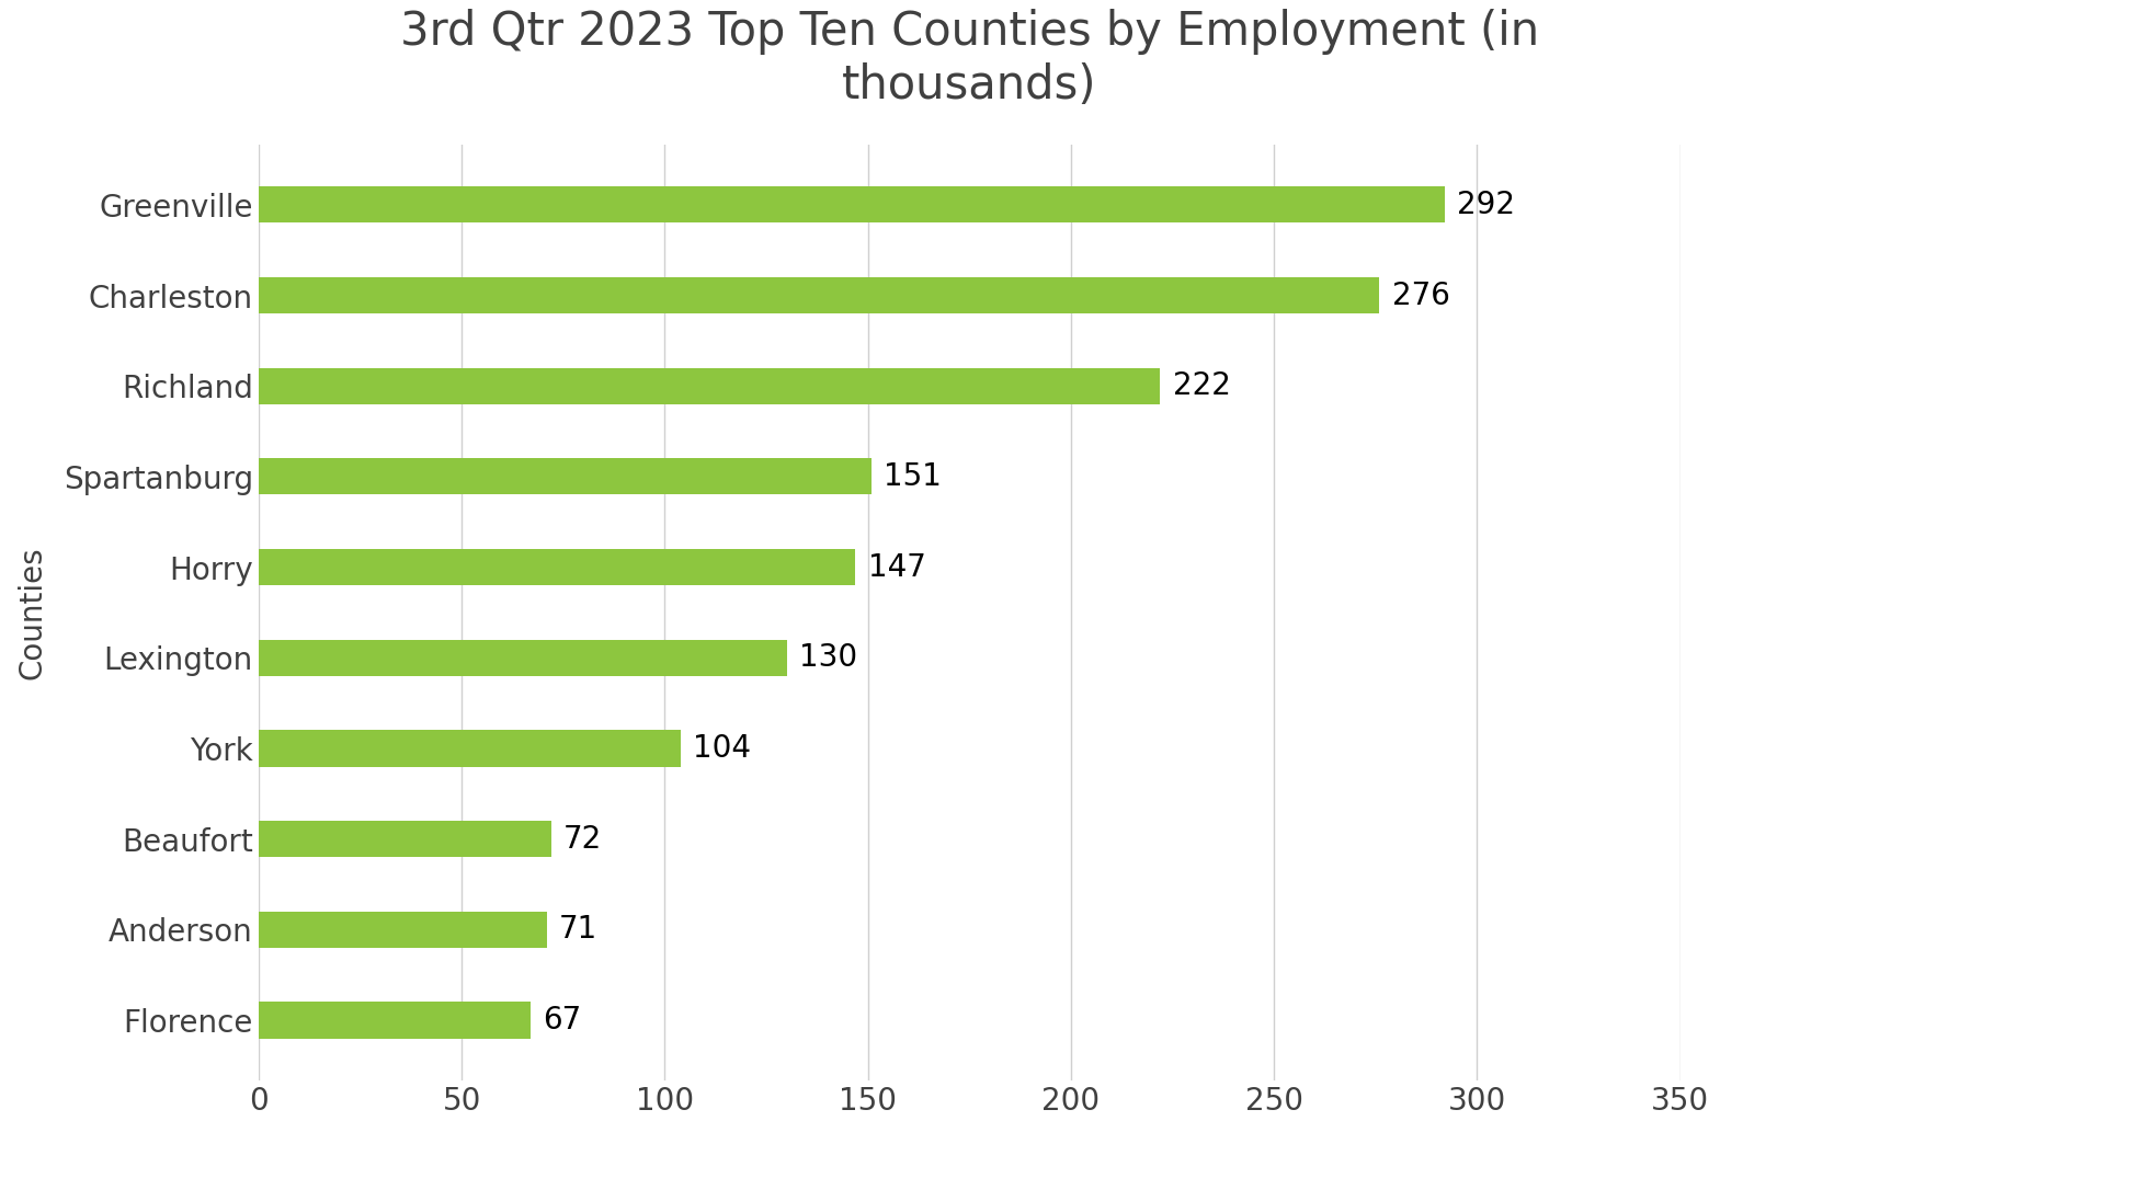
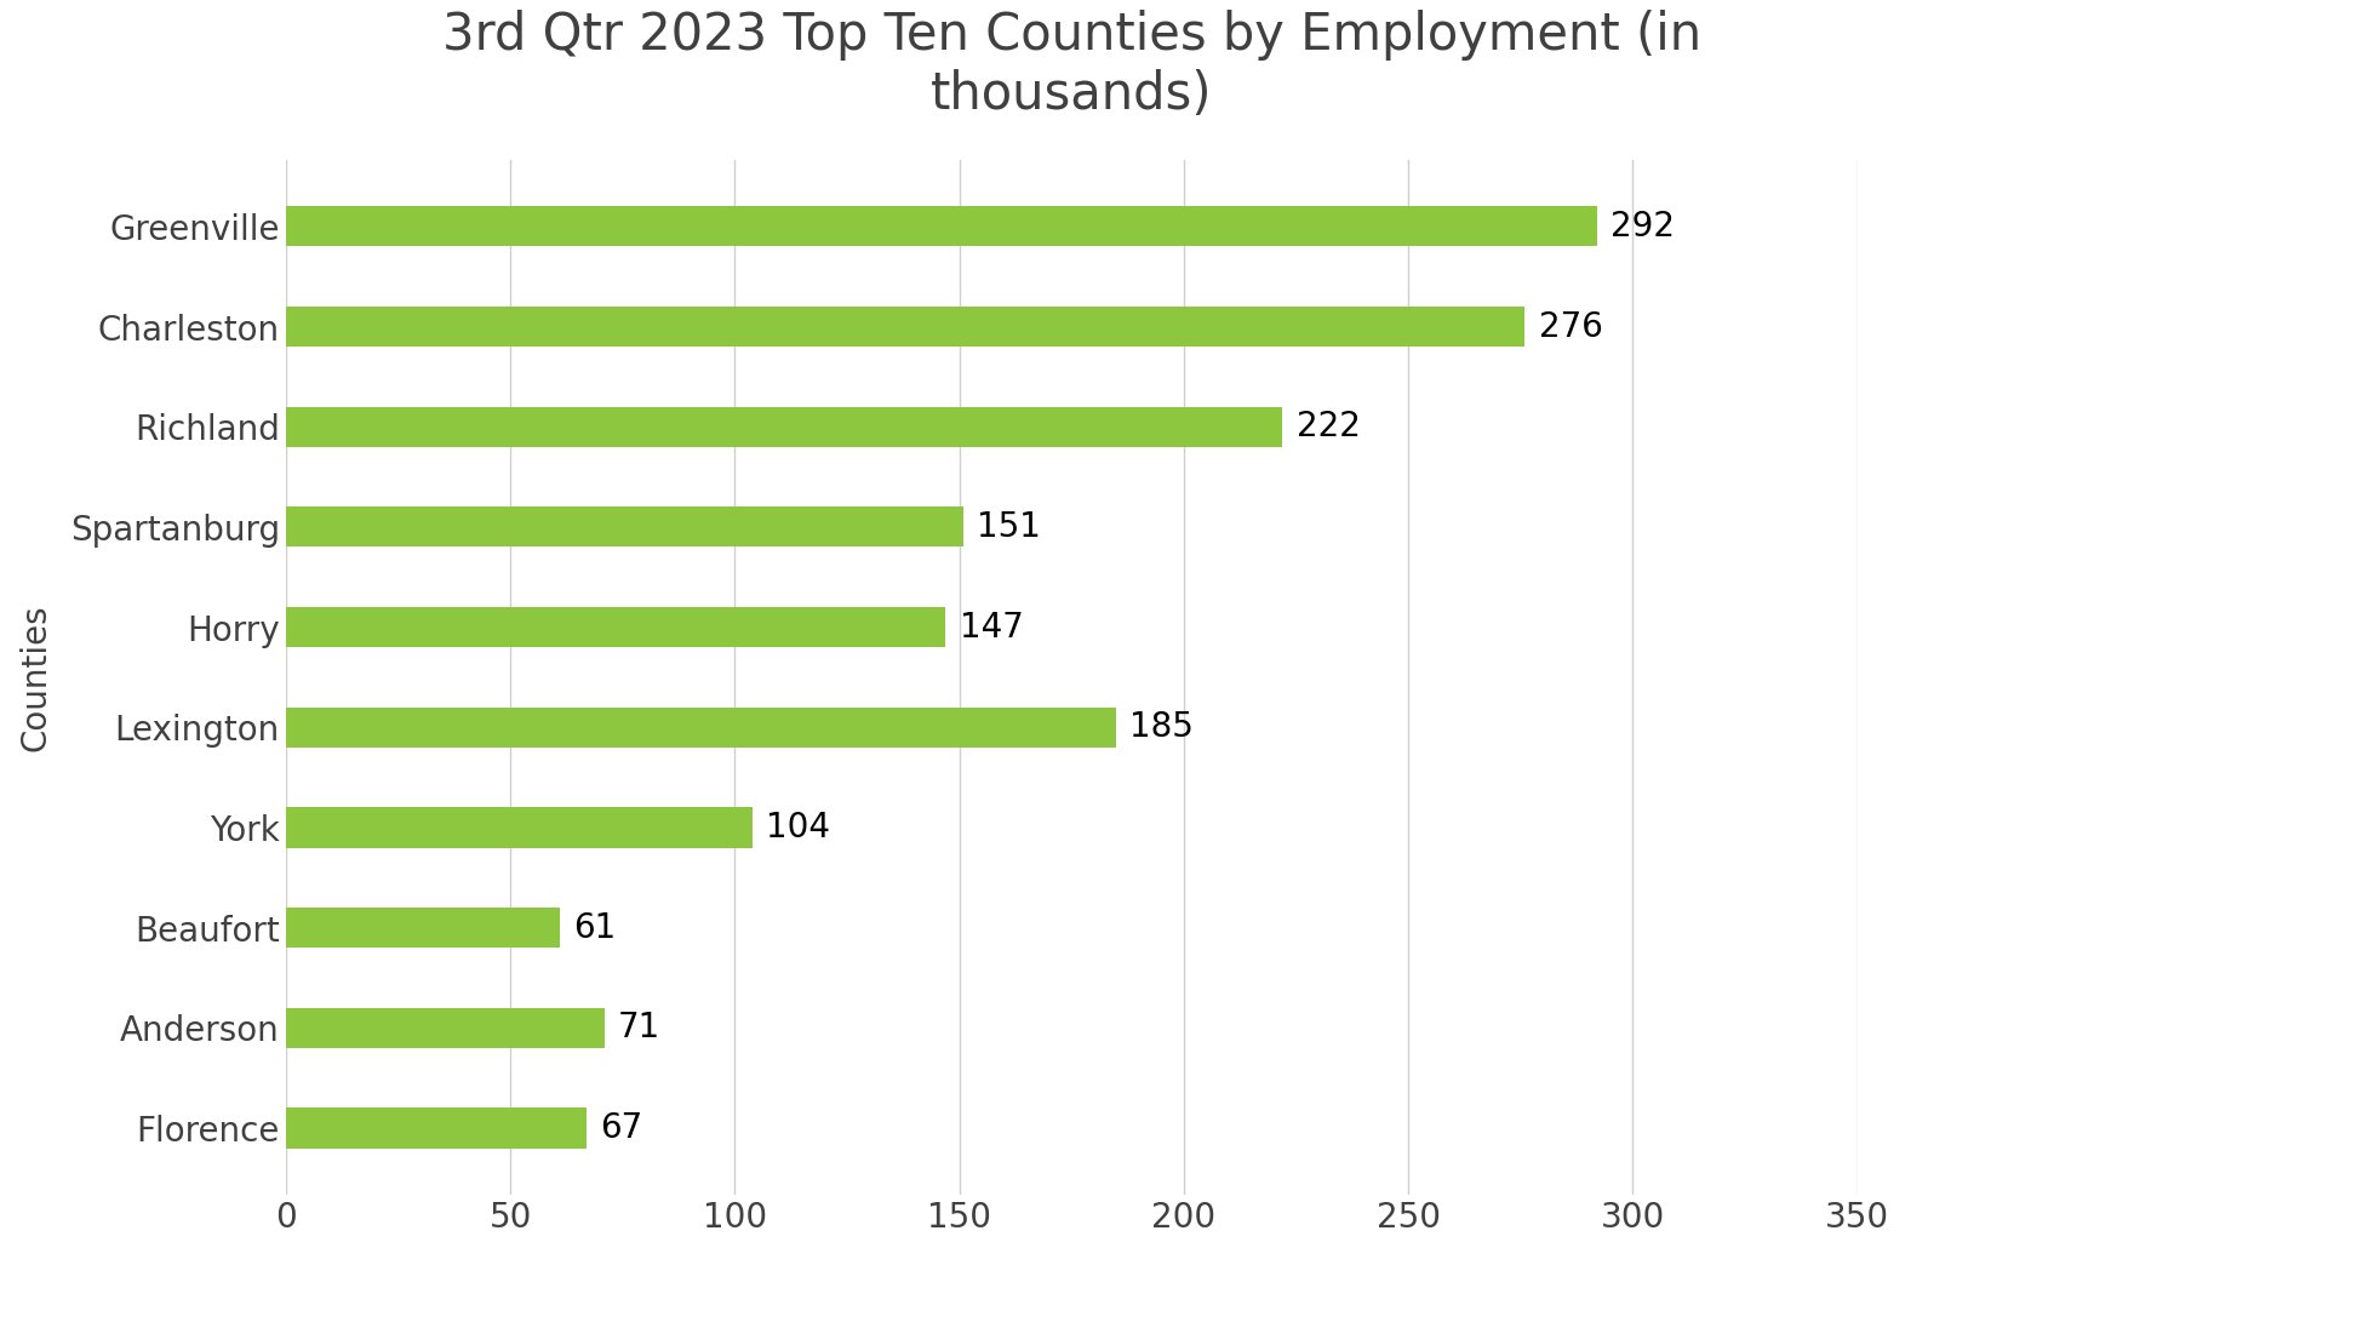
Lexington: 130 -> 185
Beaufort: 72 -> 61
